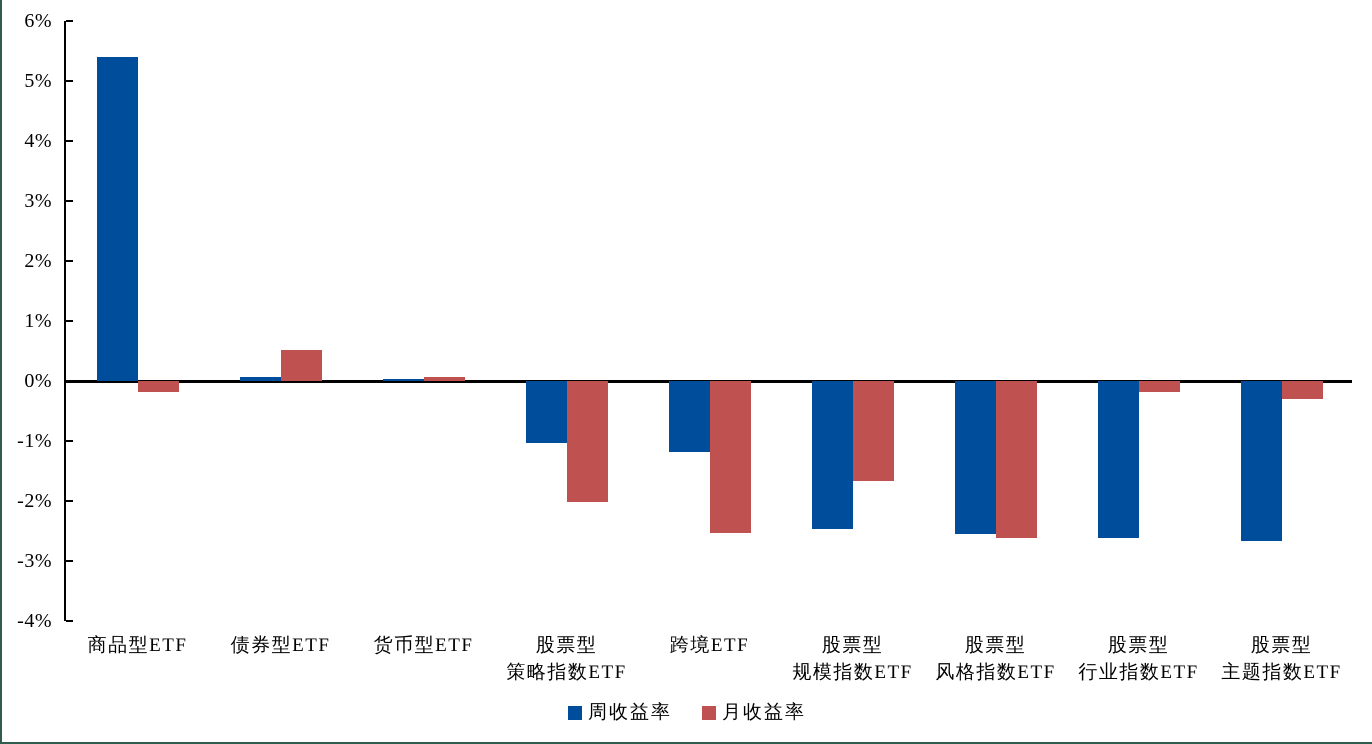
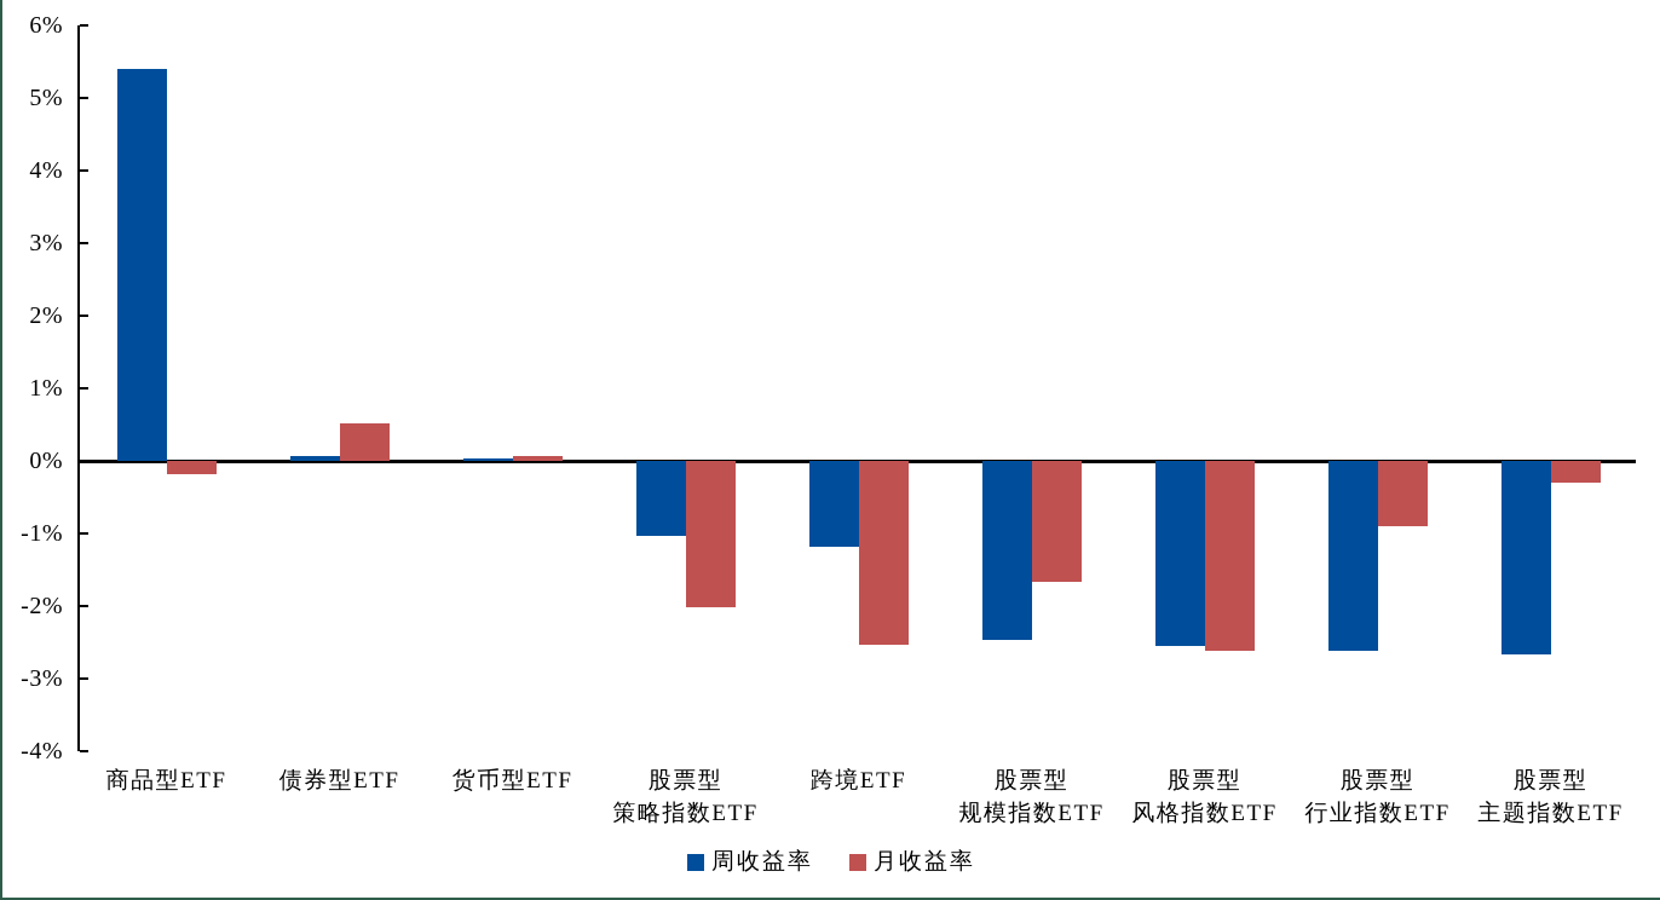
月收益率/股票型 行业指数ETF: -0.2% -> -0.9%
